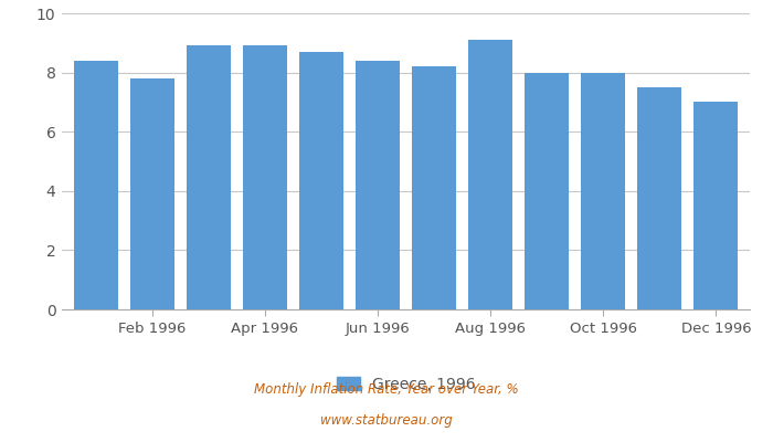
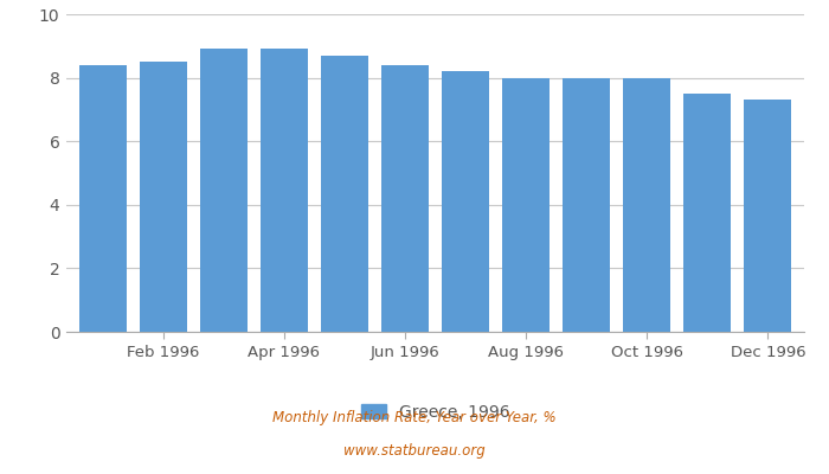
Feb 1996: 7.8 -> 8.5
Aug 1996: 9.1 -> 8.0
Dec 1996: 7.0 -> 7.3
